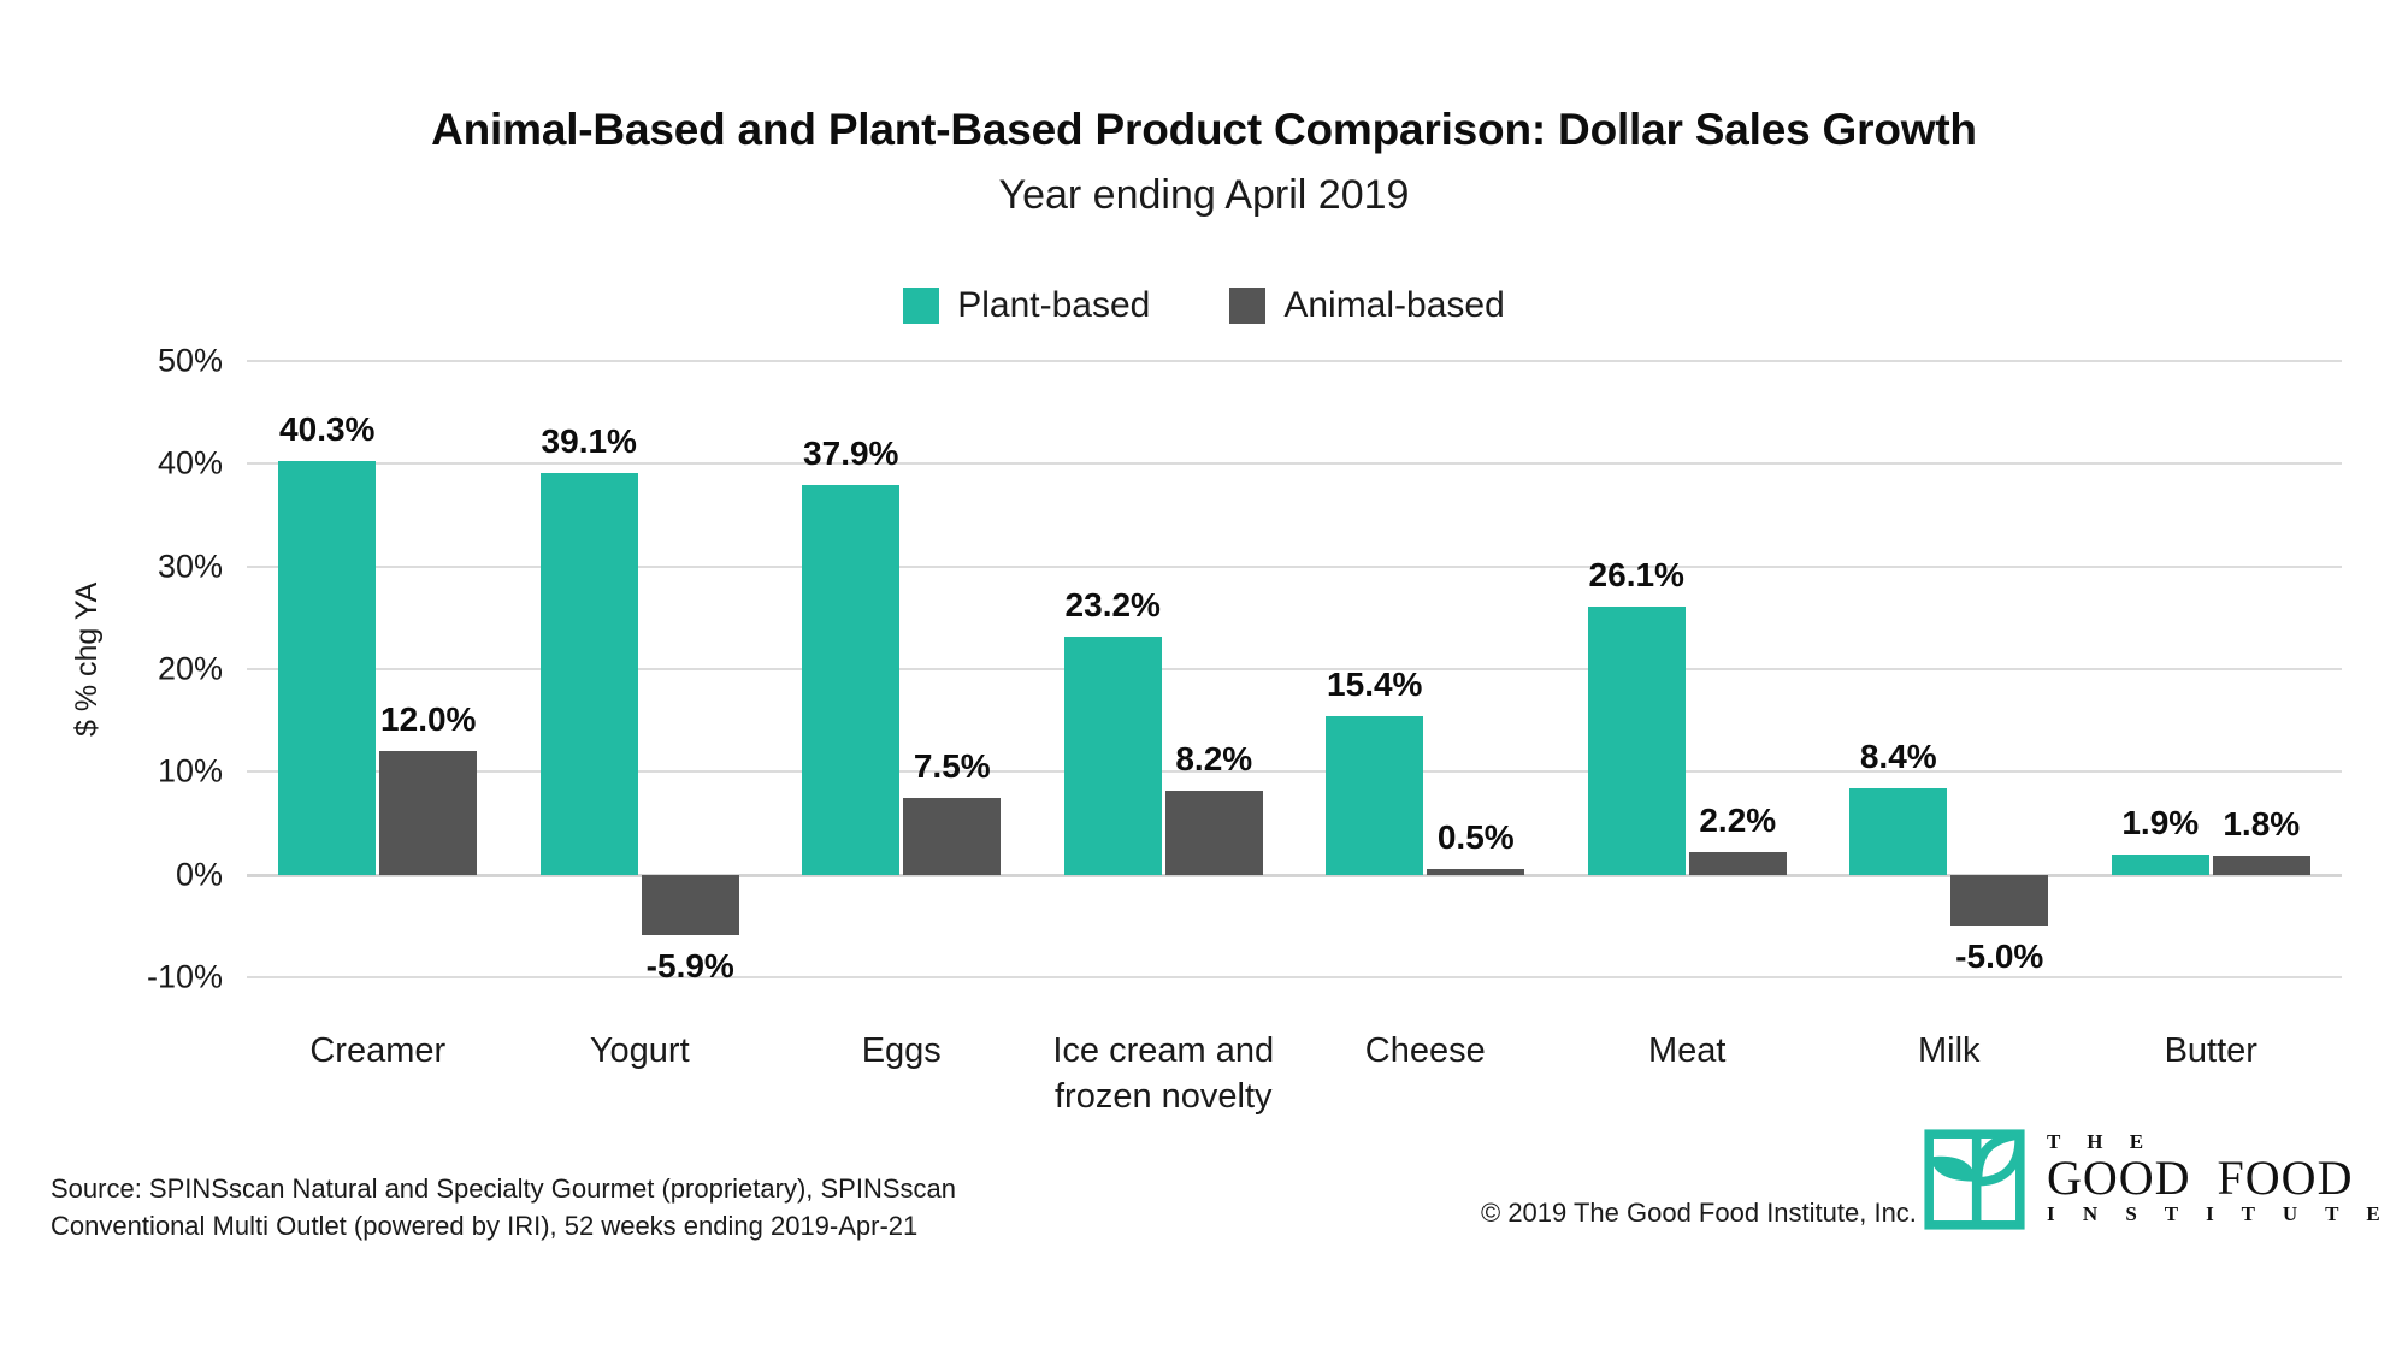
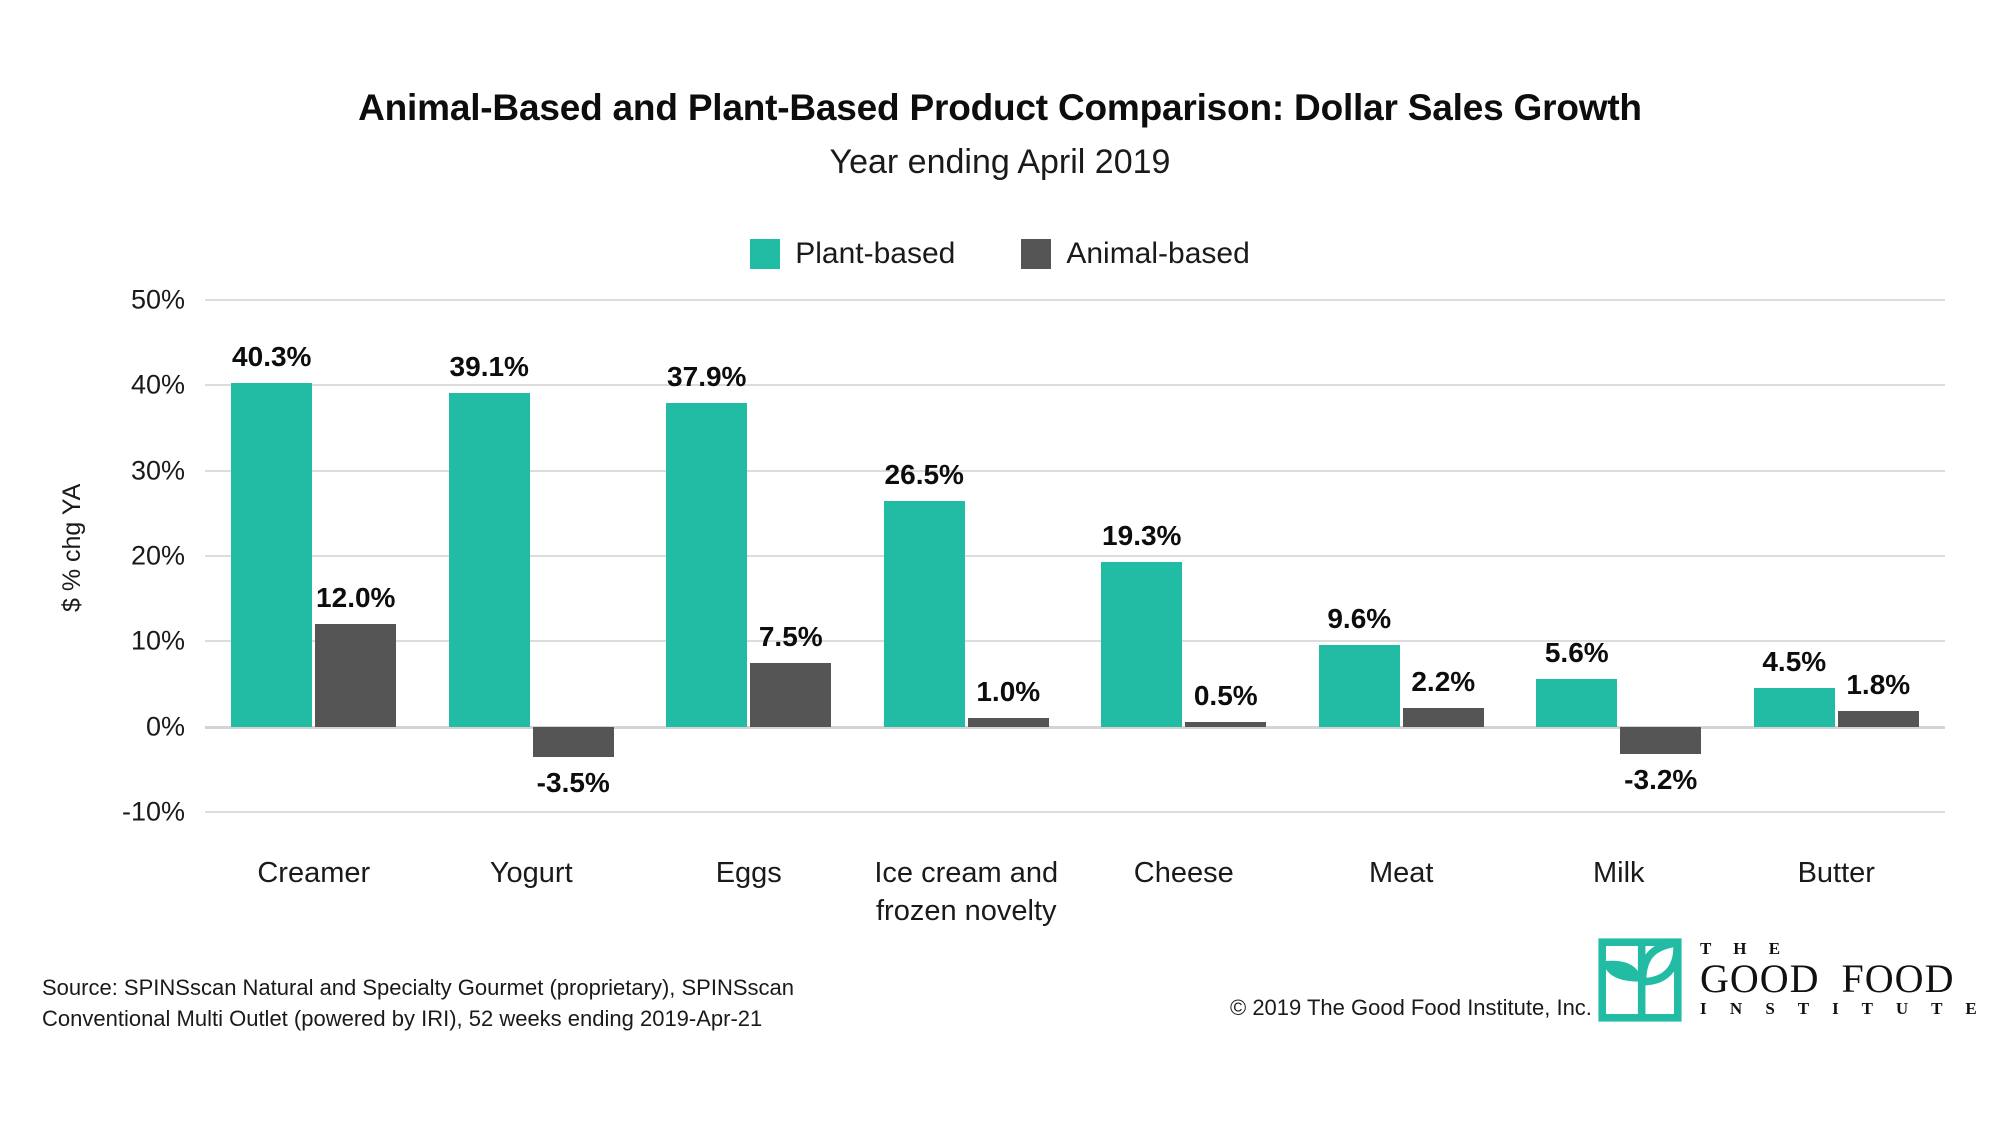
Animal-based/Yogurt: -5.9% -> -3.5%
Plant-based/Ice cream and frozen novelty: 23.2% -> 26.5%
Animal-based/Ice cream and frozen novelty: 8.2% -> 1.0%
Plant-based/Cheese: 15.4% -> 19.3%
Plant-based/Meat: 26.1% -> 9.6%
Plant-based/Milk: 8.4% -> 5.6%
Animal-based/Milk: -5.0% -> -3.2%
Plant-based/Butter: 1.9% -> 4.5%
